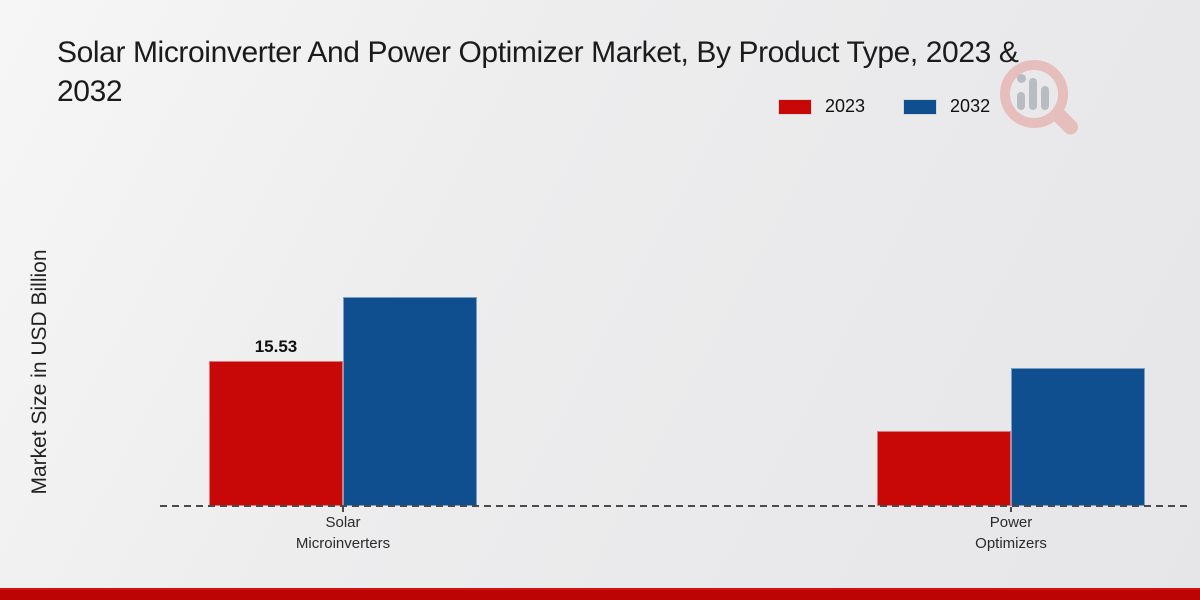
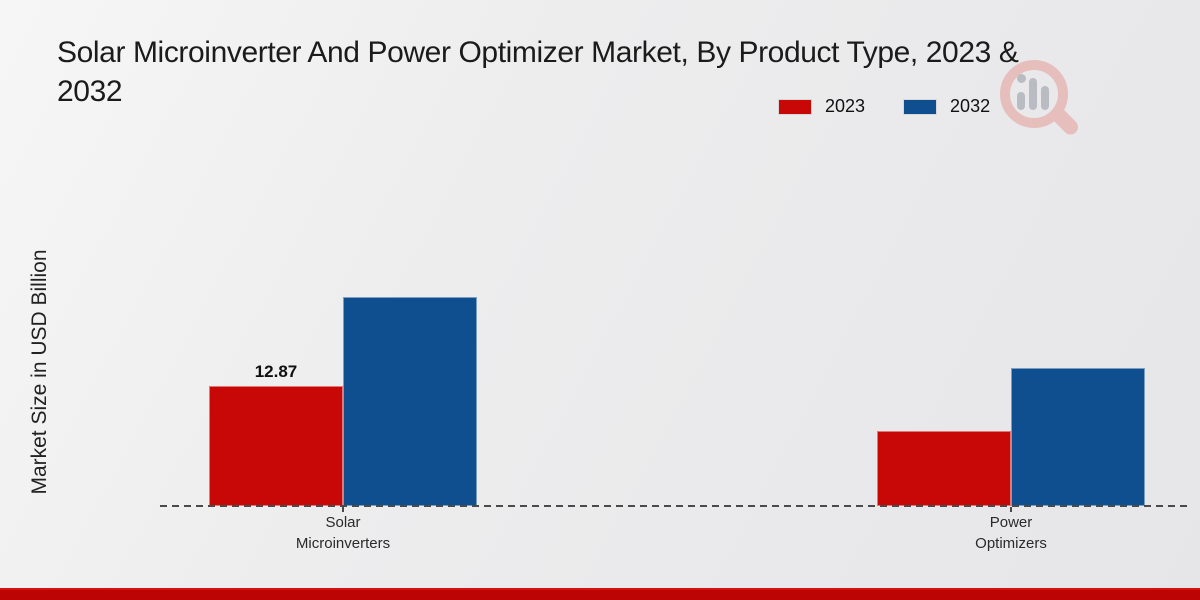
2023/Solar Microinverters: 15.53 -> 12.87
